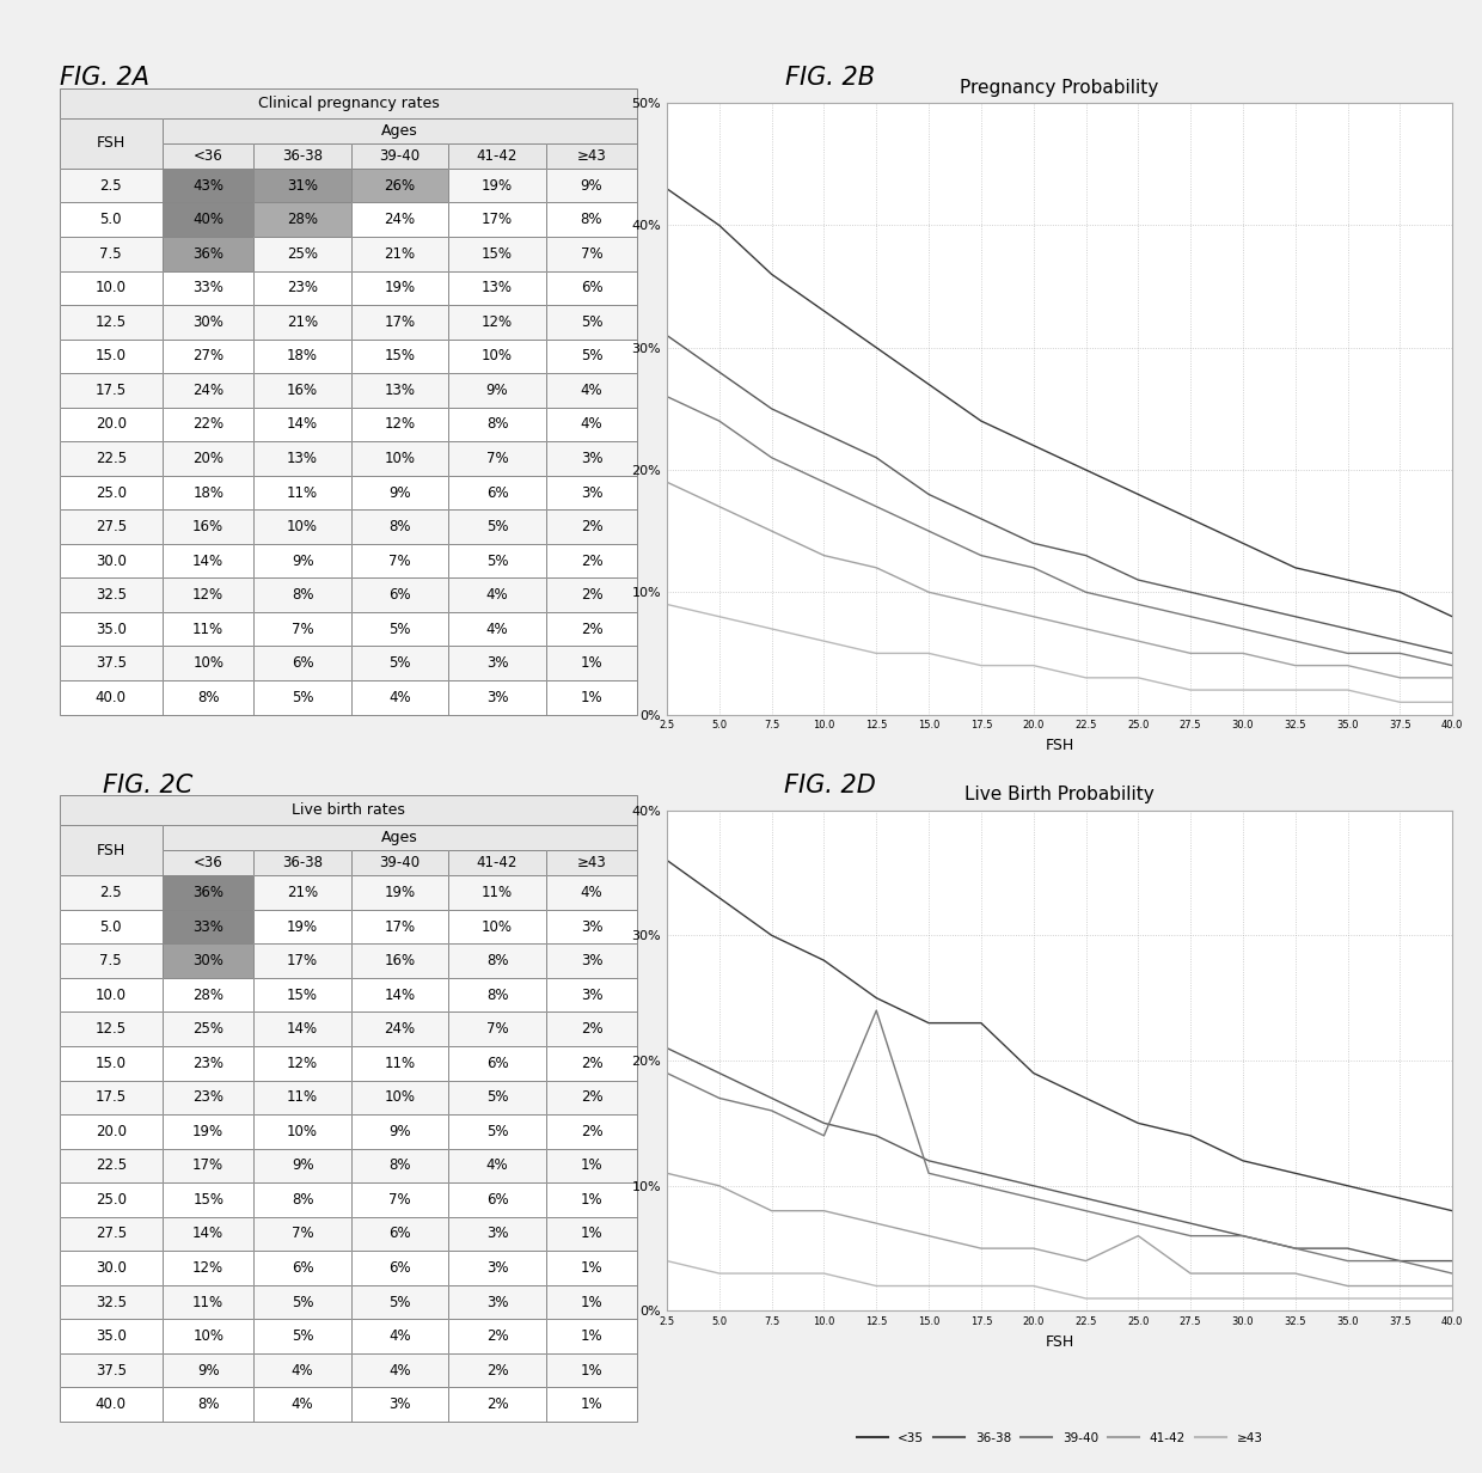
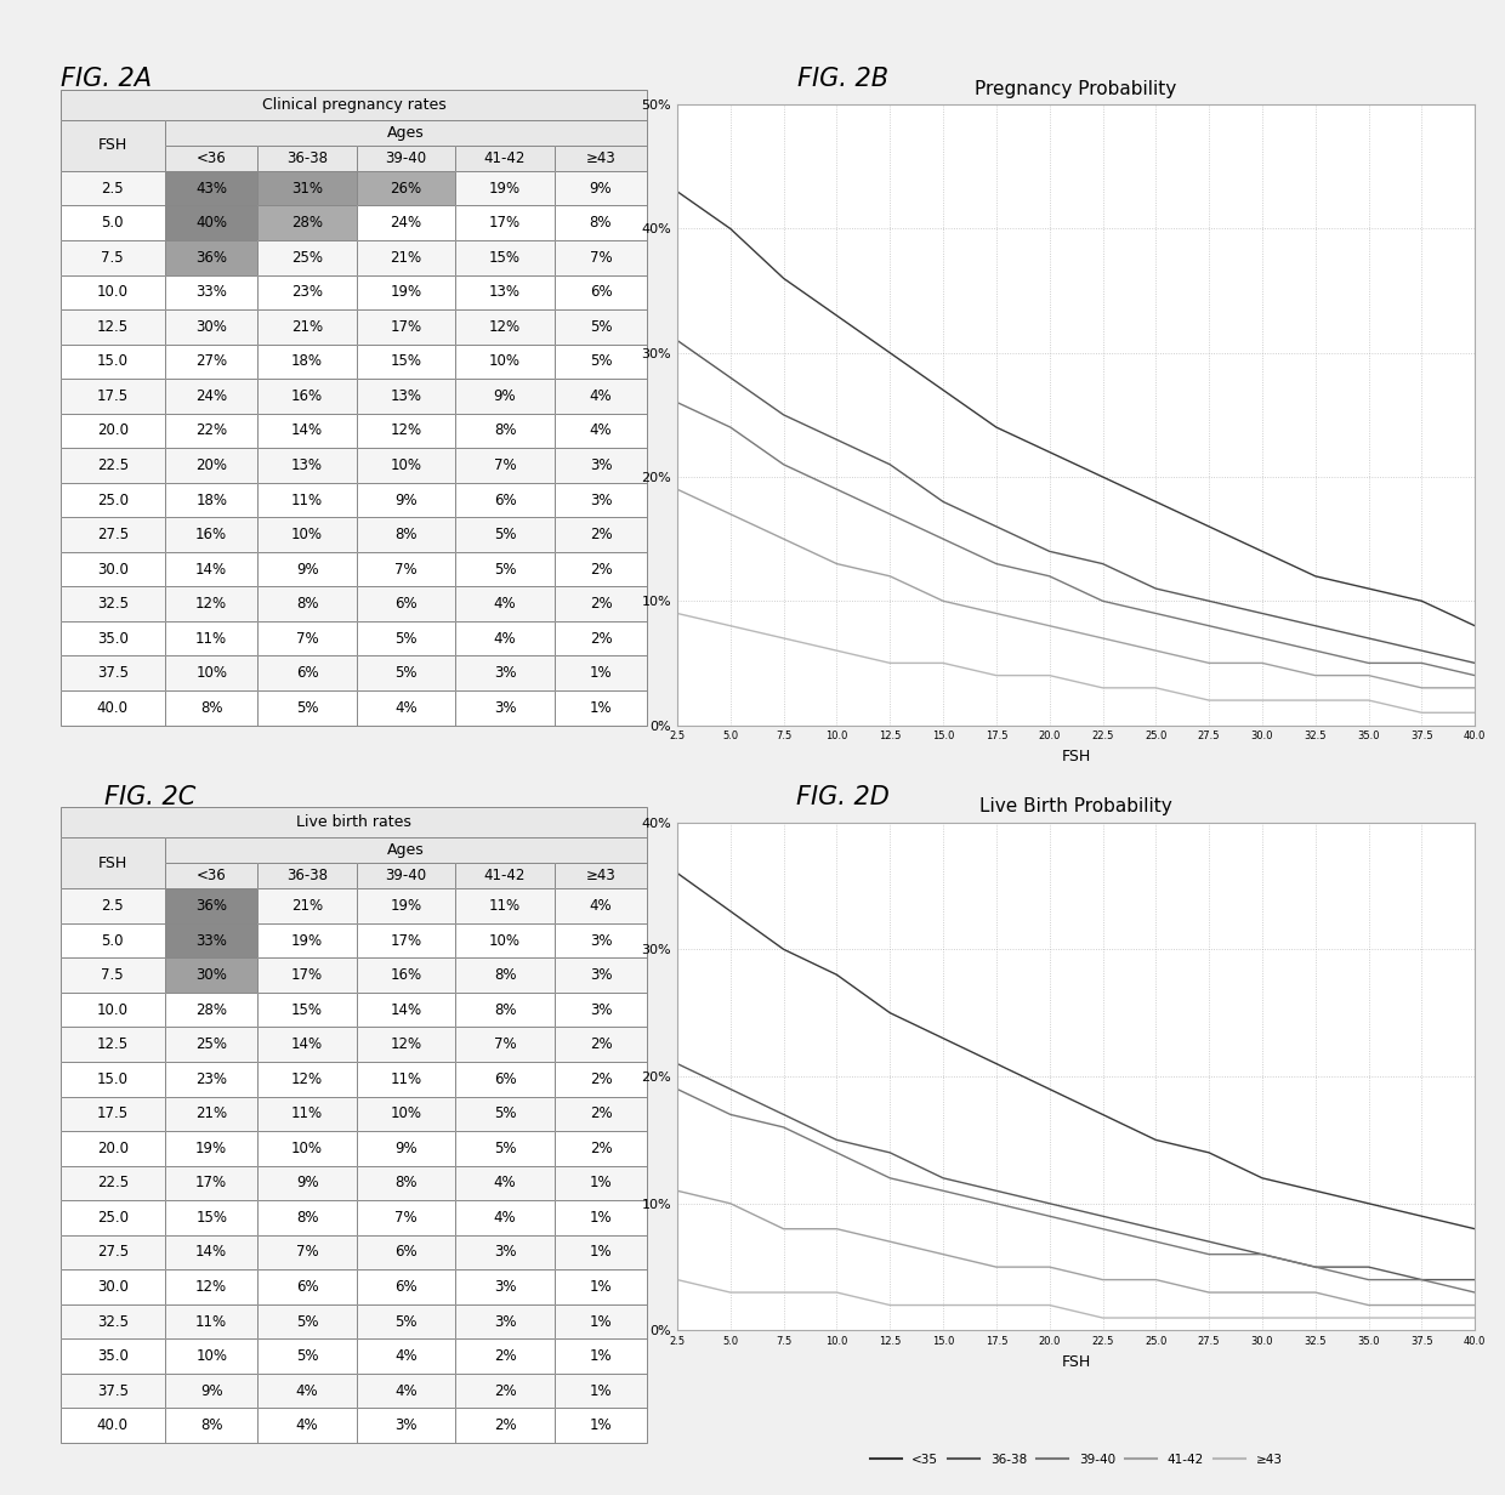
Live Birth Probability/39-40/12.5: 24% -> 12%
Live Birth Probability/<35/17.5: 23% -> 21%
Live Birth Probability/41-42/25.0: 6% -> 4%
